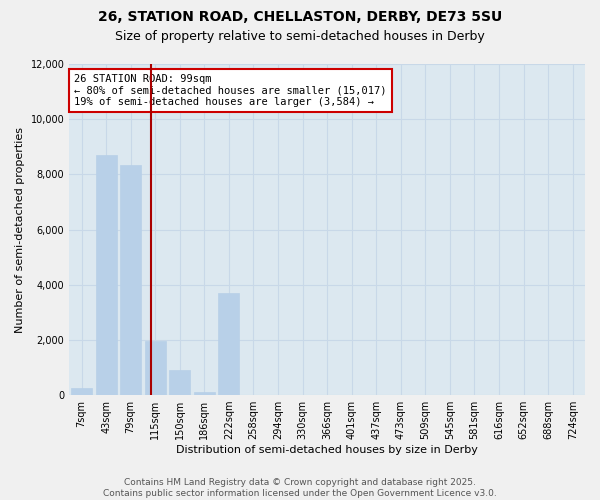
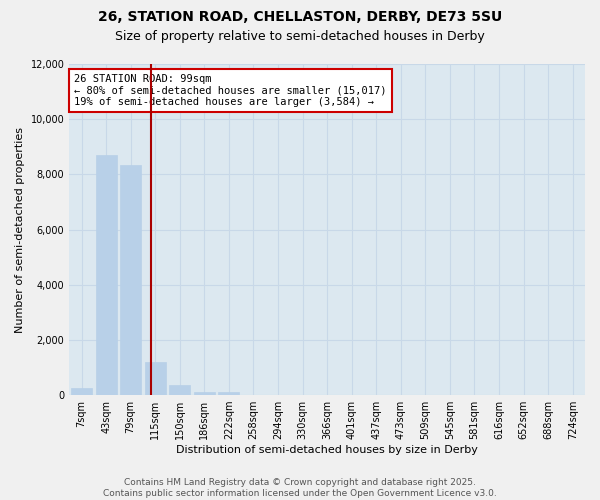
115sqm: 1,950 -> 1,200
150sqm: 900 -> 350
222sqm: 3,700 -> 100
